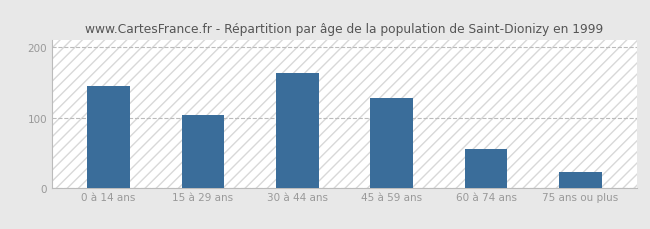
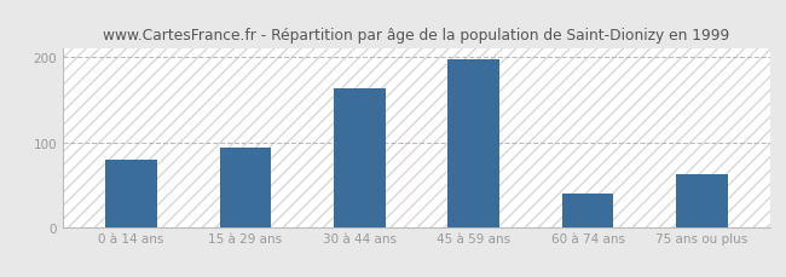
0 à 14 ans: 145 -> 80
15 à 29 ans: 103 -> 94
45 à 59 ans: 128 -> 198
60 à 74 ans: 55 -> 40
75 ans ou plus: 22 -> 62
